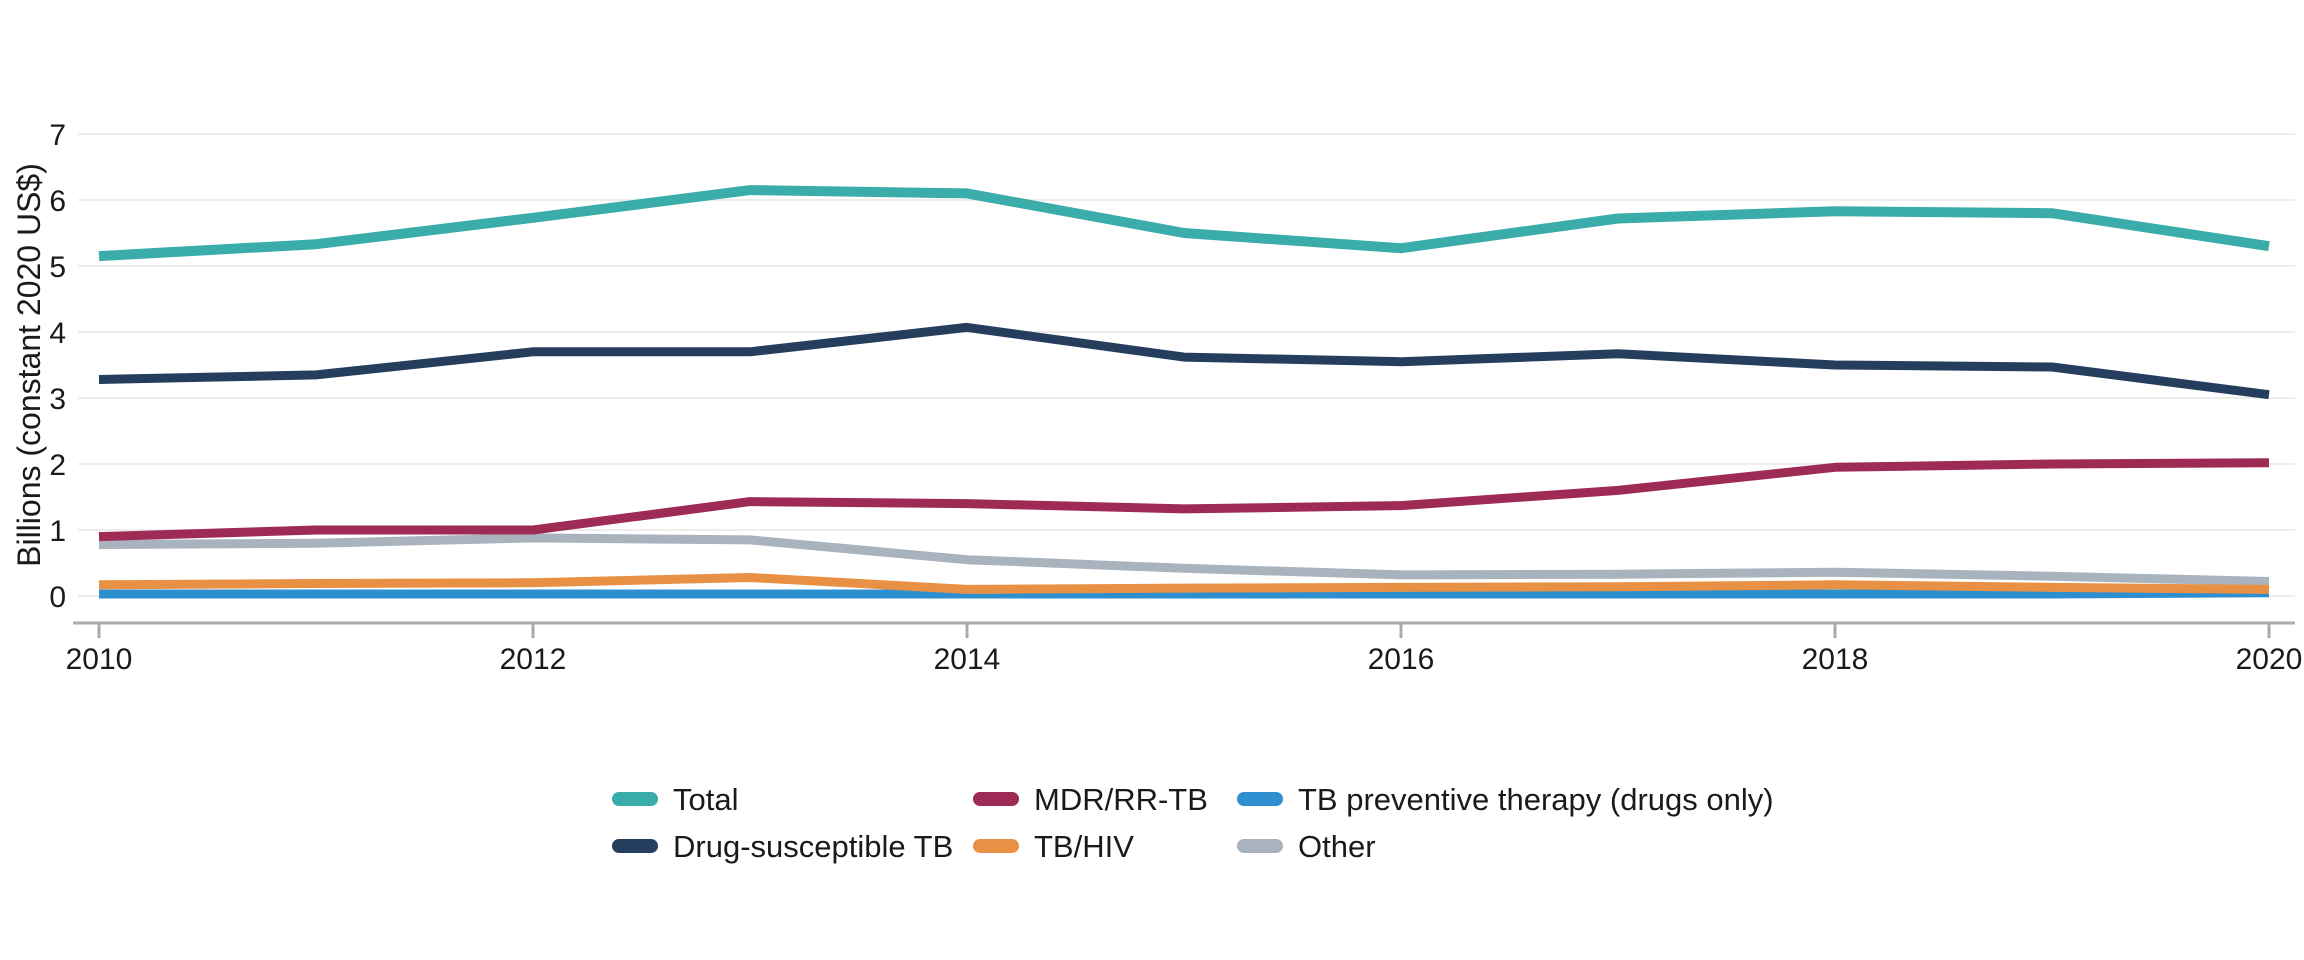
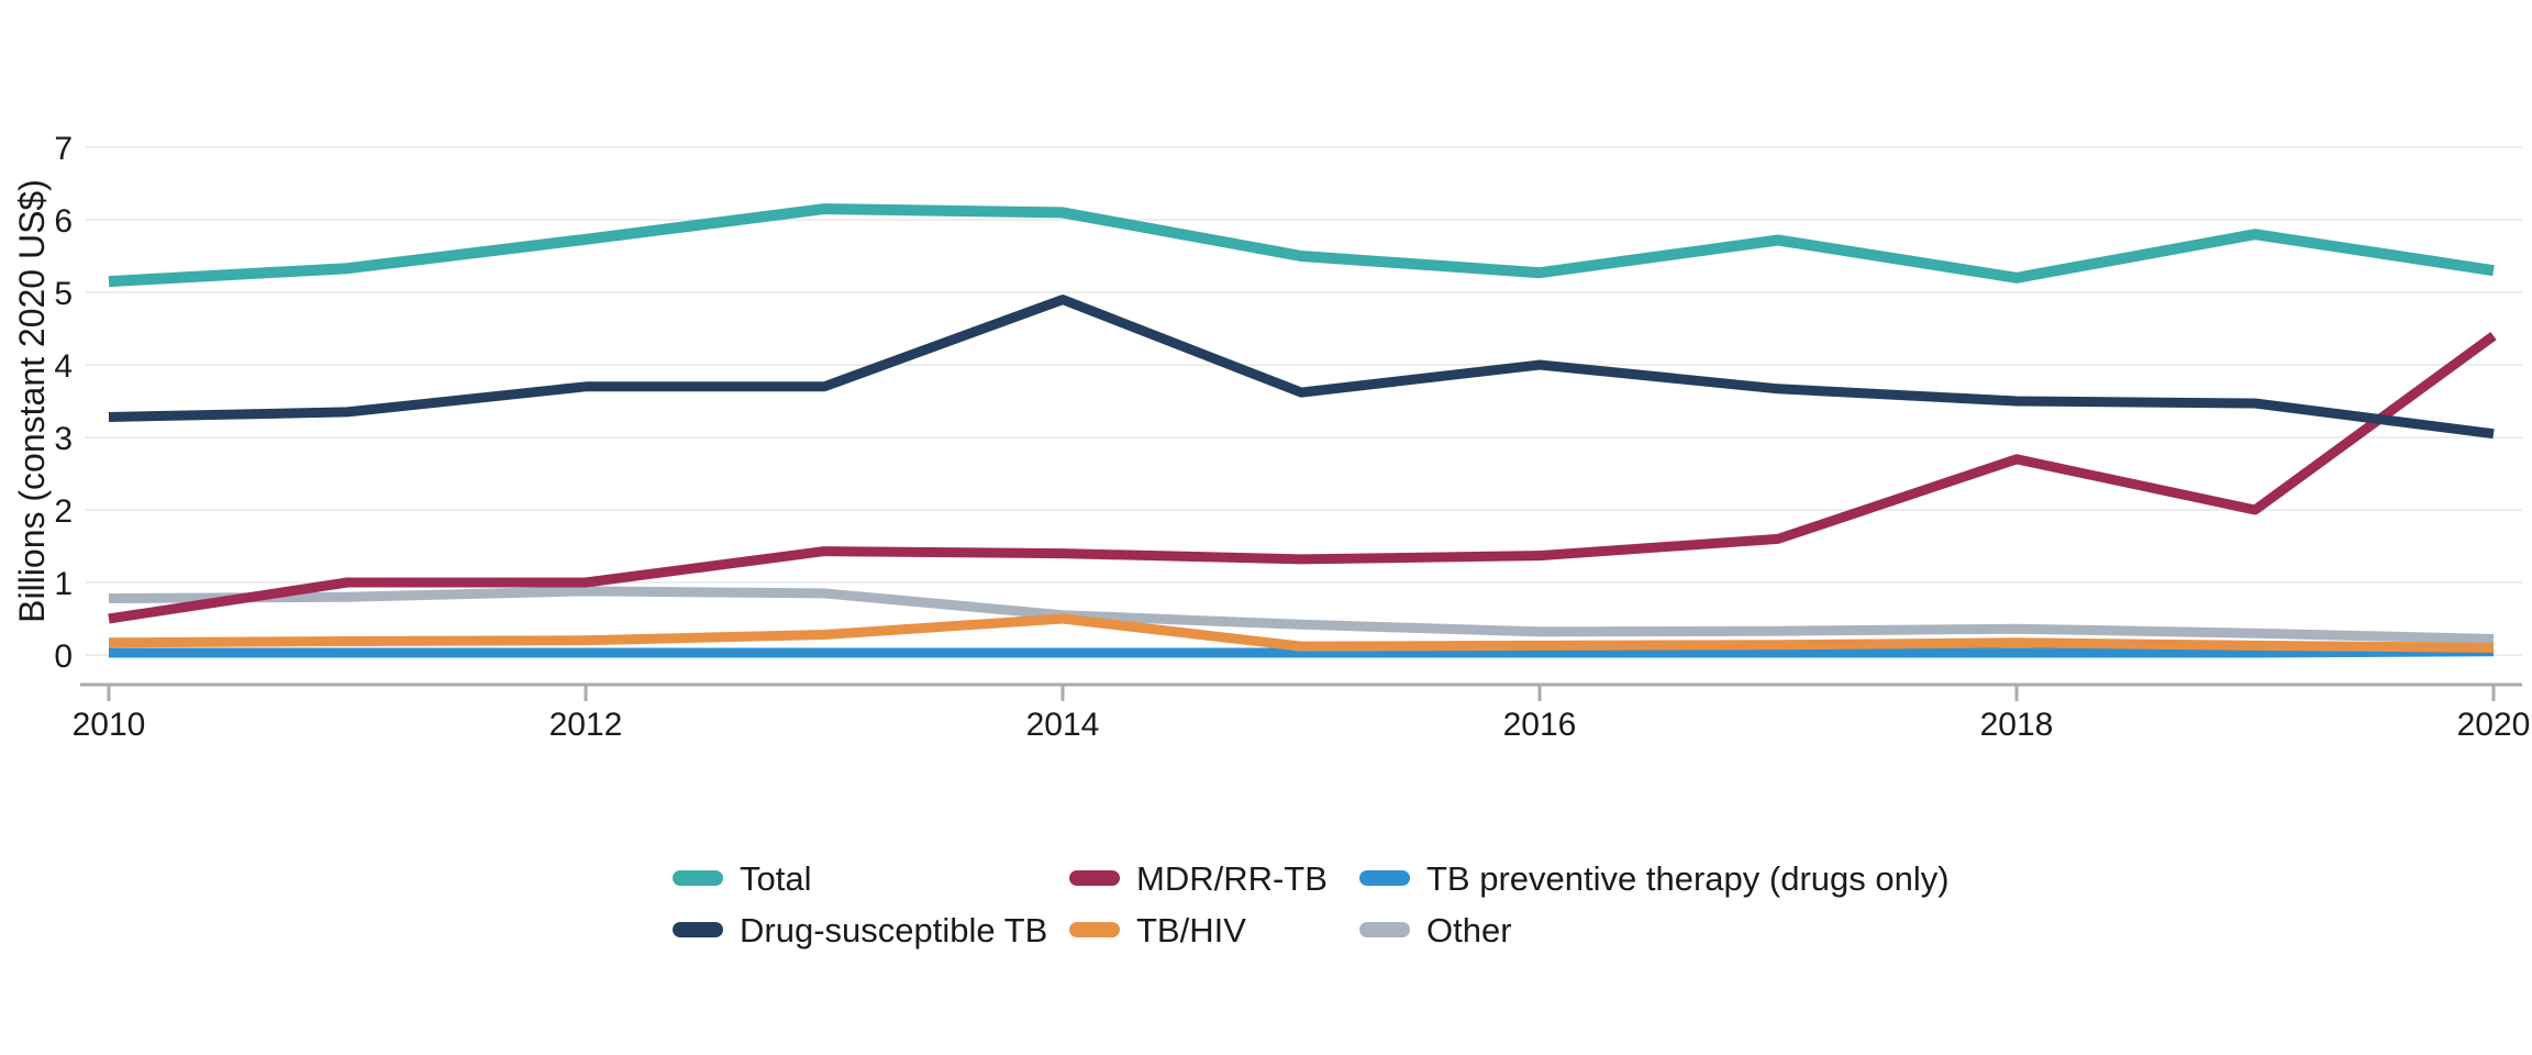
MDR/RR-TB/2010: 0.9 -> 0.5
Drug-susceptible TB/2014: 4.1 -> 4.9
TB/HIV/2014: 0.1 -> 0.5
Drug-susceptible TB/2016: 3.5 -> 4.0
Total/2018: 5.8 -> 5.2
MDR/RR-TB/2018: 1.9 -> 2.7
MDR/RR-TB/2020: 2.0 -> 4.4
